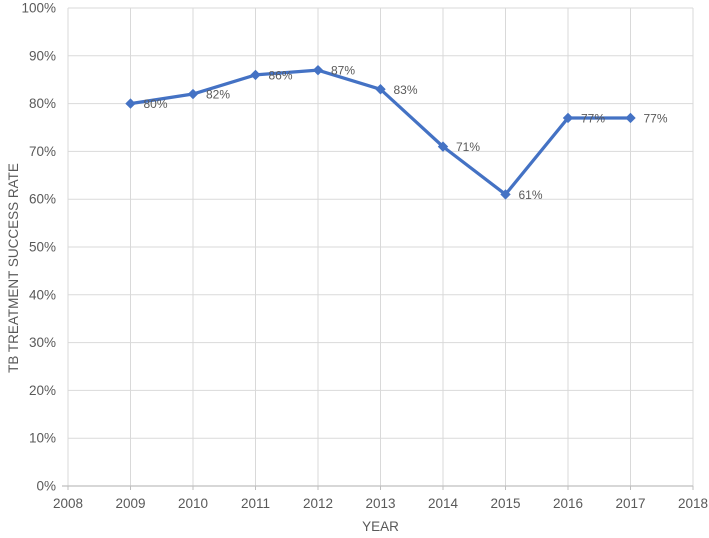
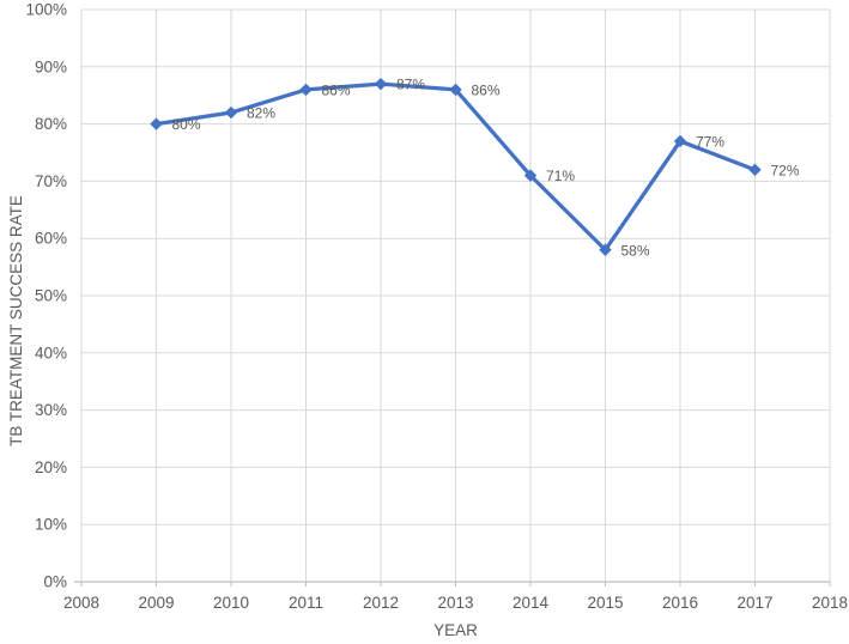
2013: 83% -> 86%
2015: 61% -> 58%
2017: 77% -> 72%
